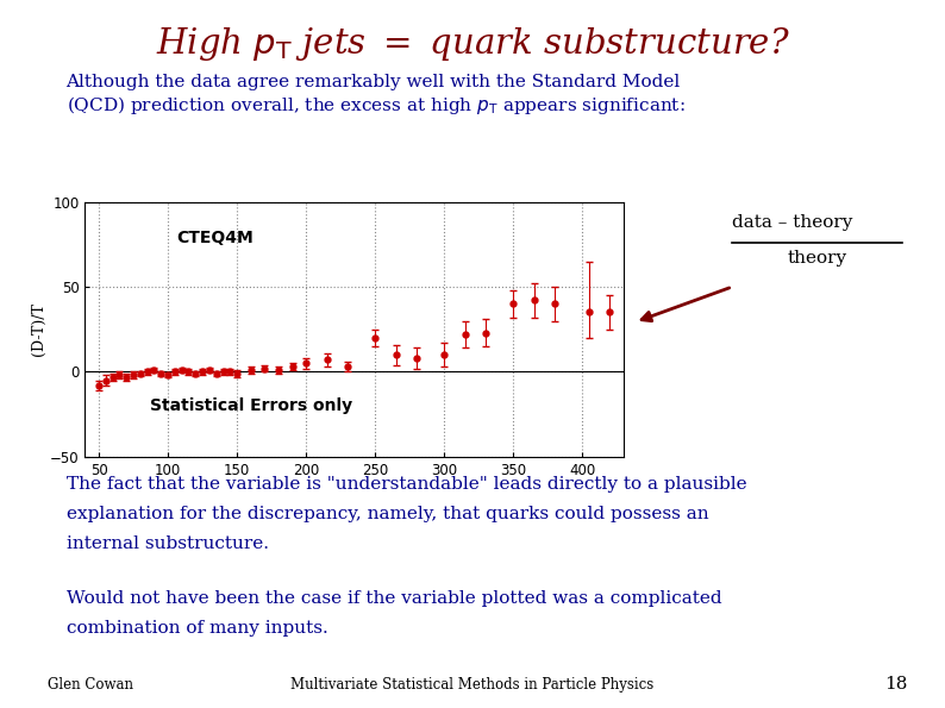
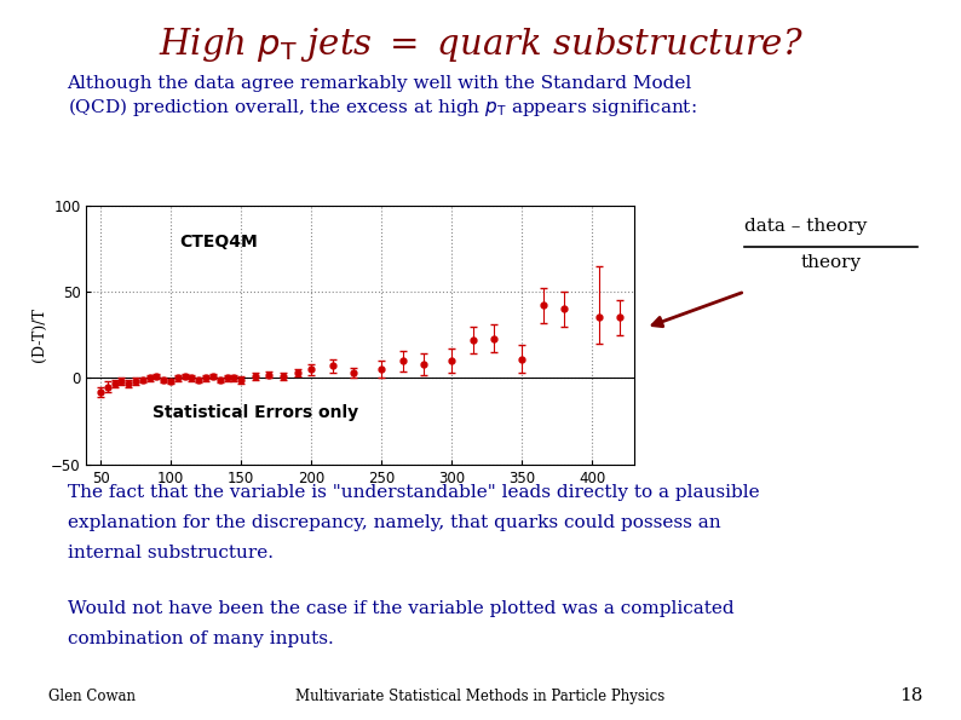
250: 20 -> 5
350: 40 -> 11
